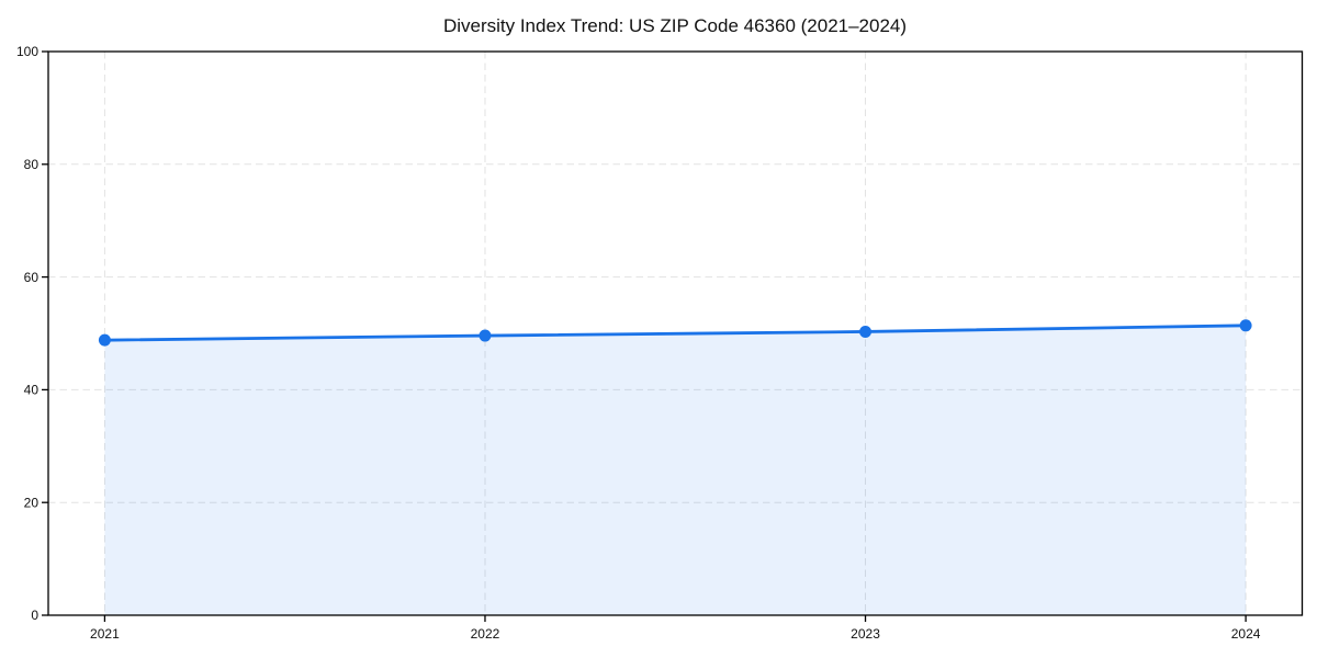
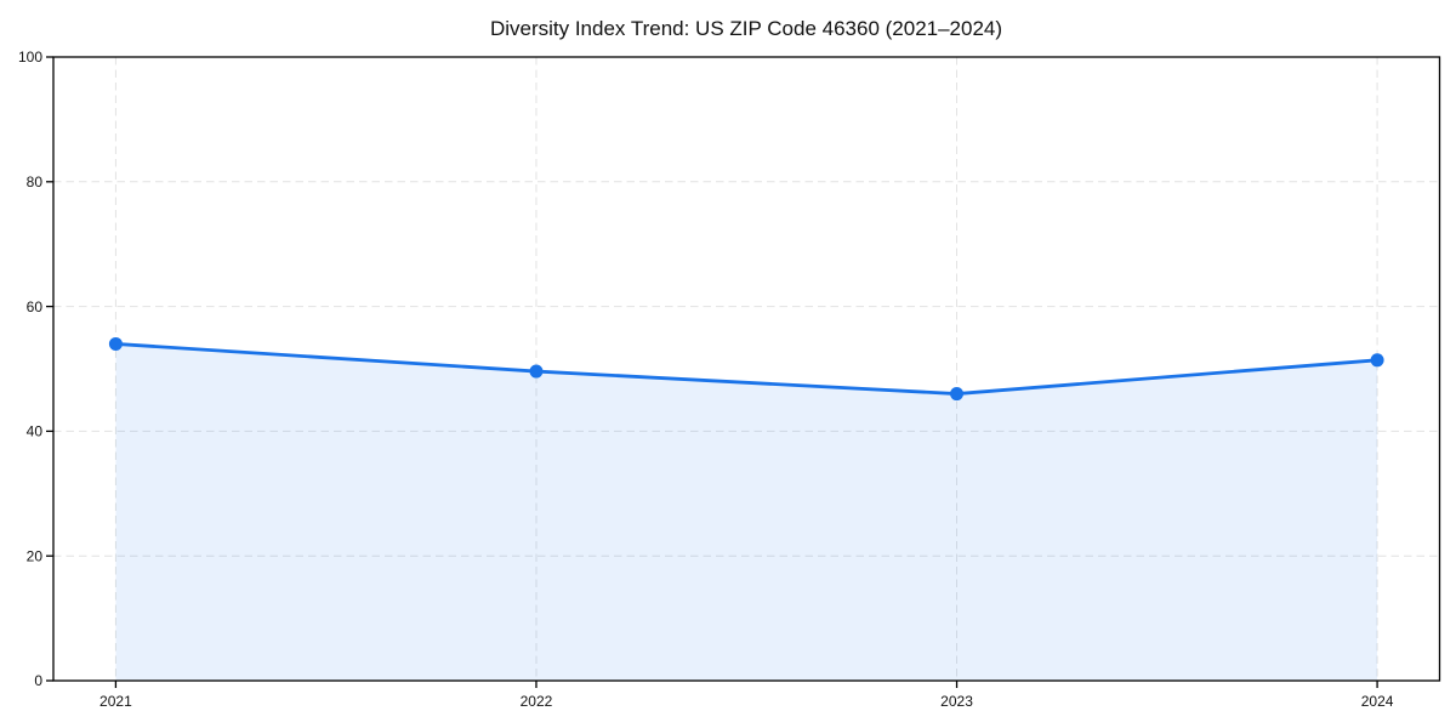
2021: 49 -> 54
2023: 50 -> 46
